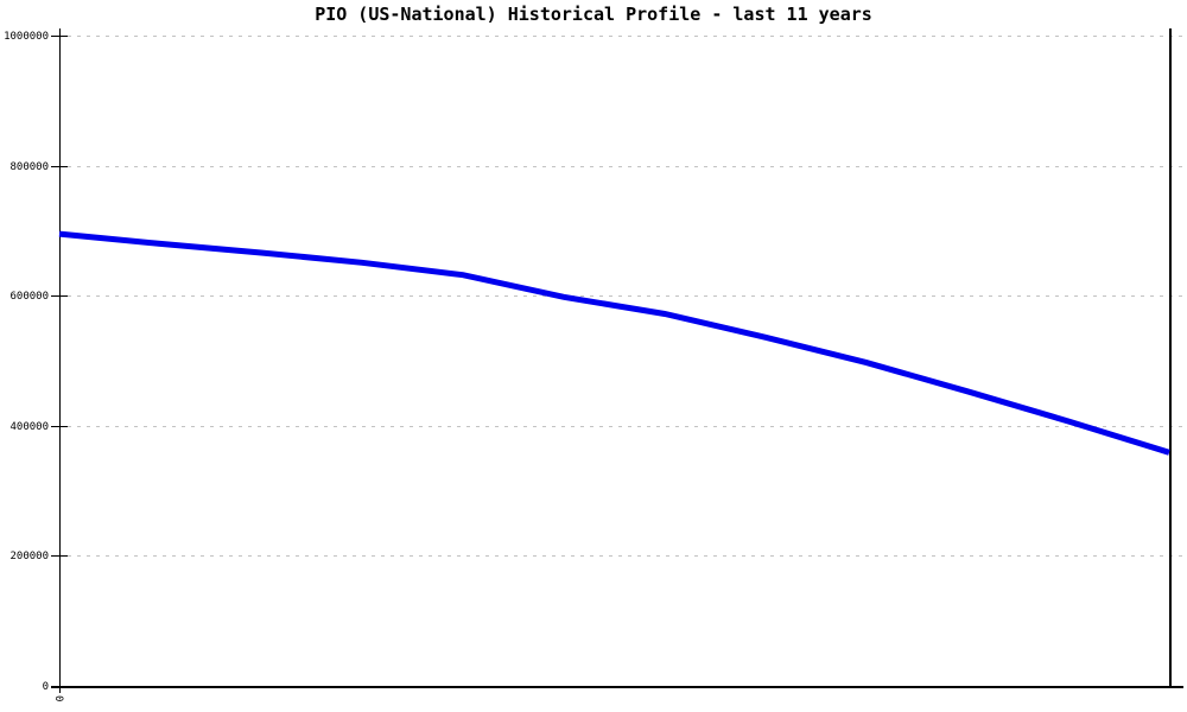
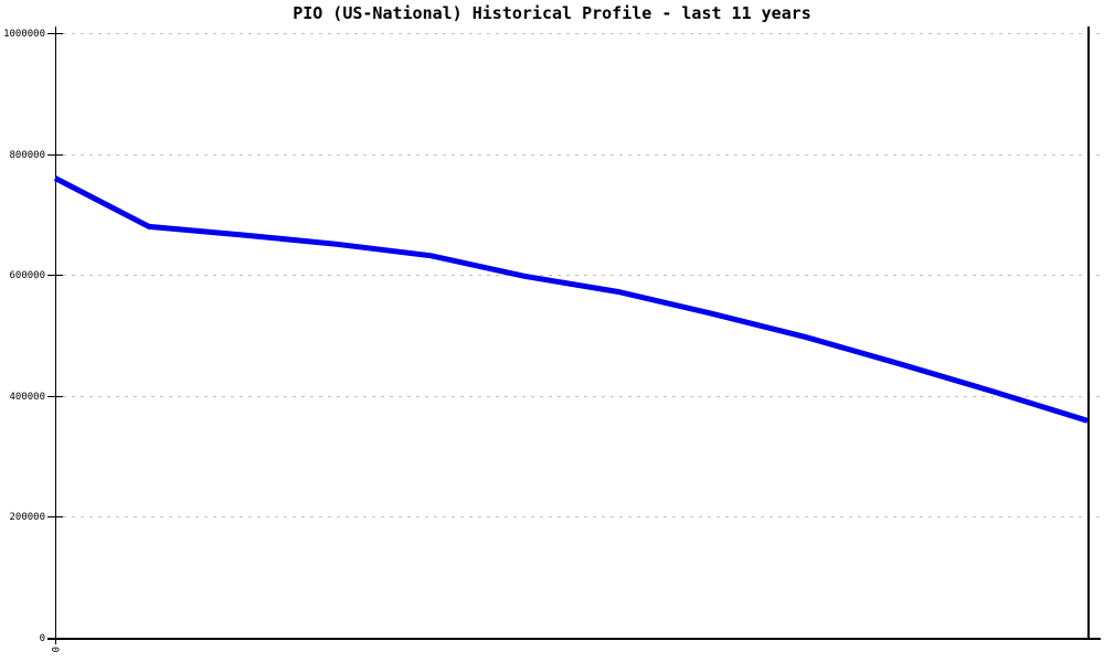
0: 700000 -> 760000
